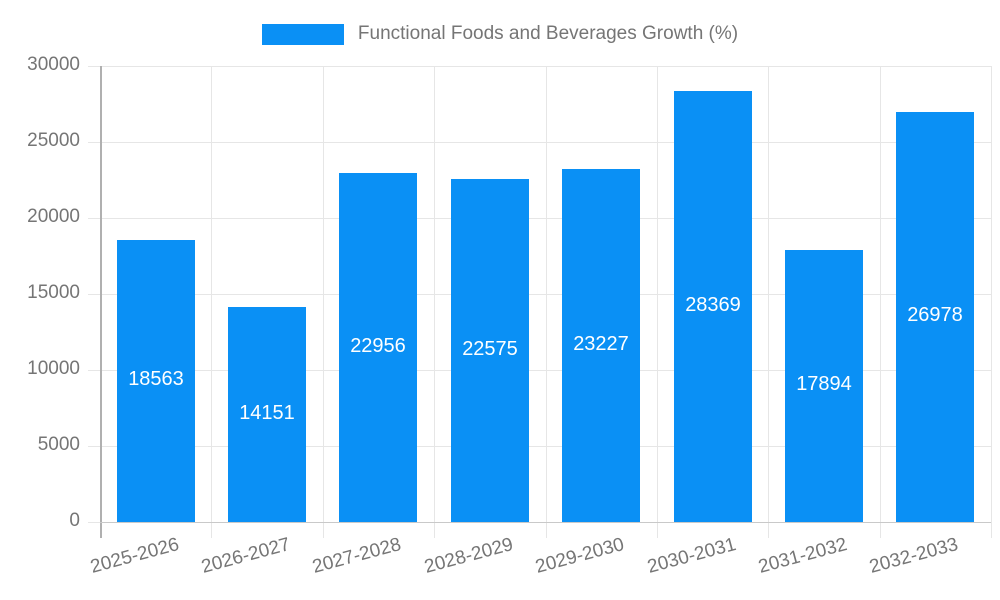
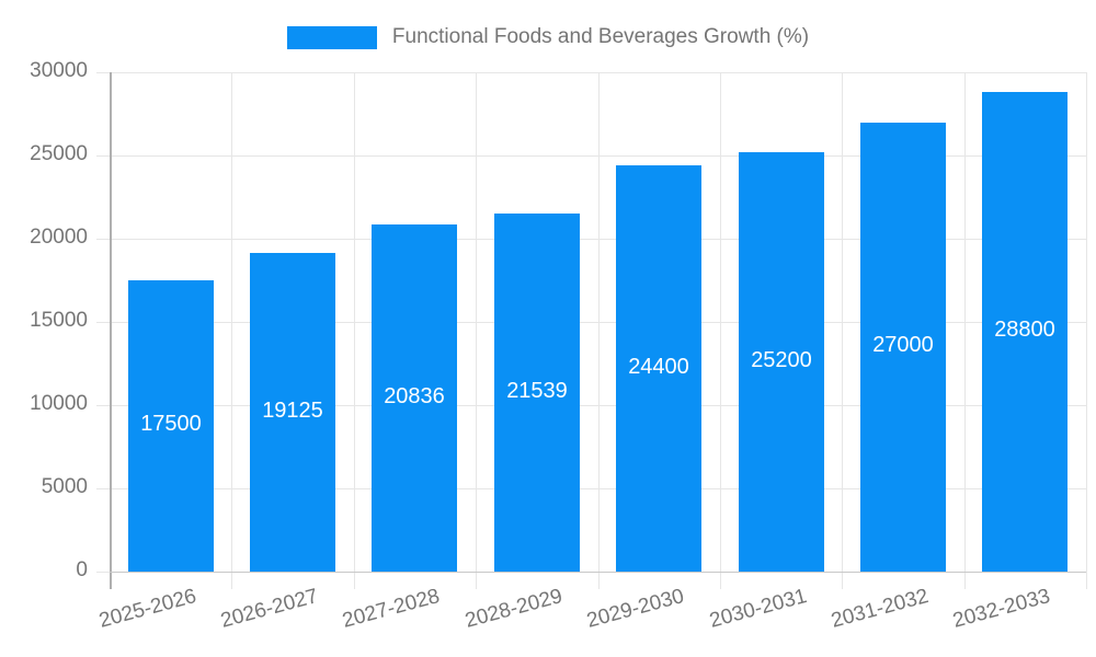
2025-2026: 18563 -> 17500
2026-2027: 14151 -> 19125
2027-2028: 22956 -> 20836
2028-2029: 22575 -> 21539
2029-2030: 23227 -> 24400
2030-2031: 28369 -> 25200
2031-2032: 17894 -> 27000
2032-2033: 26978 -> 28800
